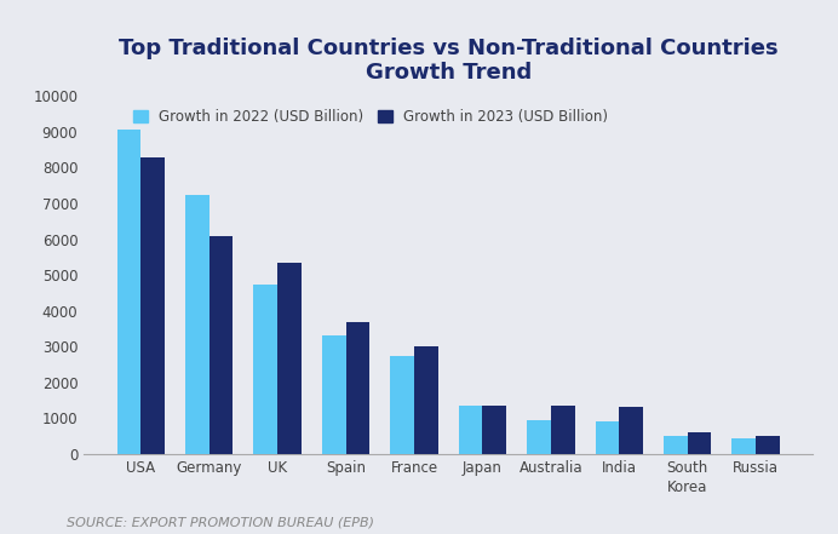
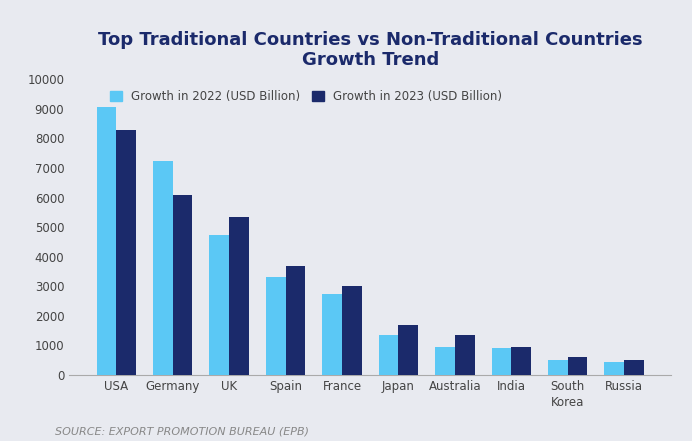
Growth in 2023 (USD Billion)/Japan: 1350 -> 1700
Growth in 2023 (USD Billion)/India: 1300 -> 950
